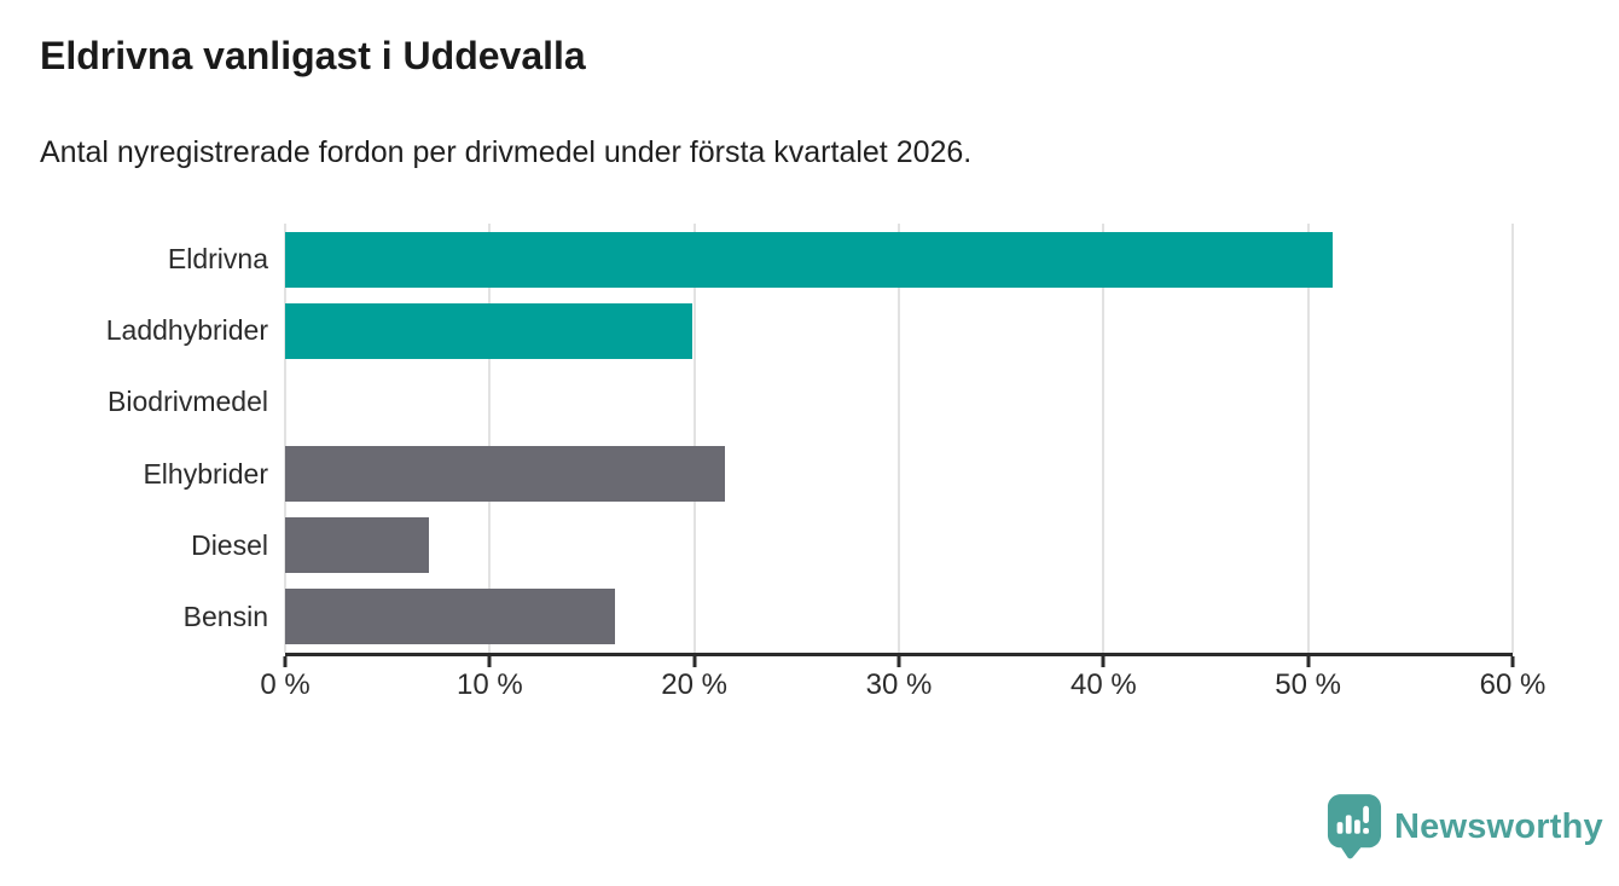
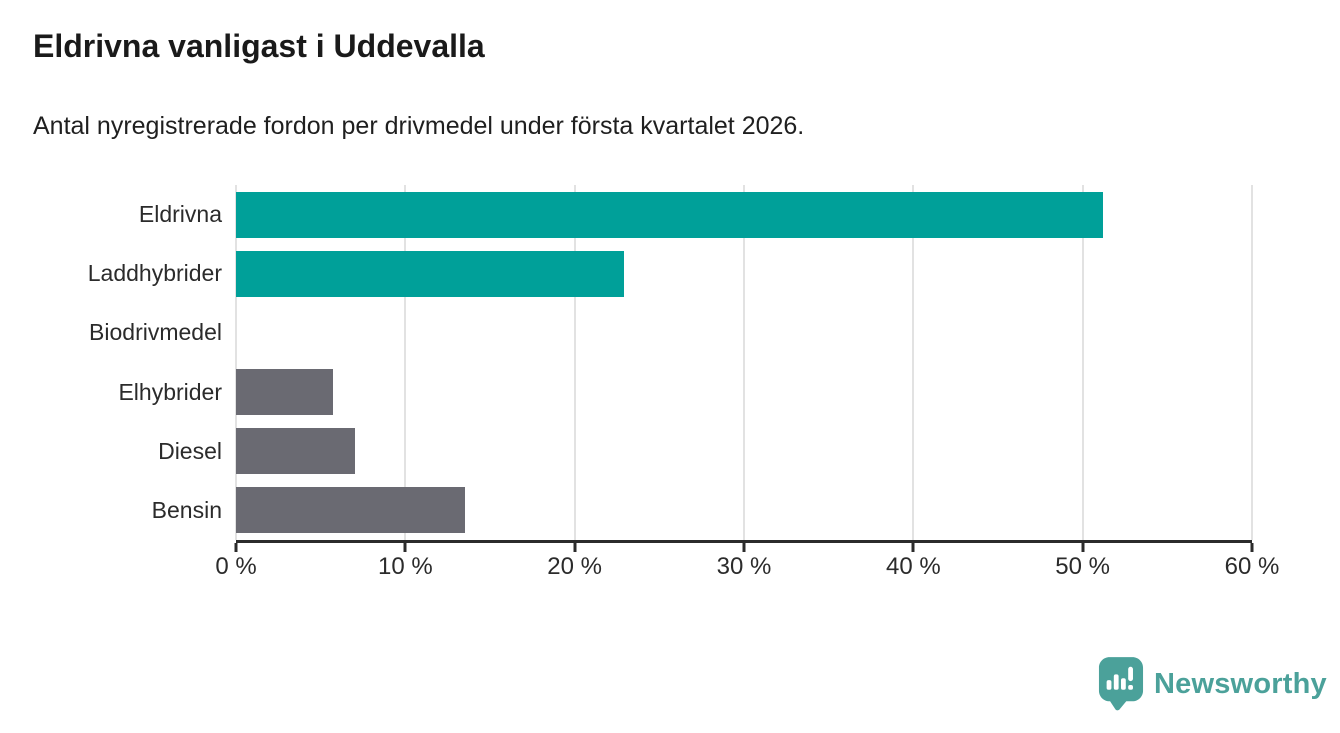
Laddhybrider: 19.9% -> 22.9%
Elhybrider: 21.5% -> 5.7%
Bensin: 16.1% -> 13.5%
